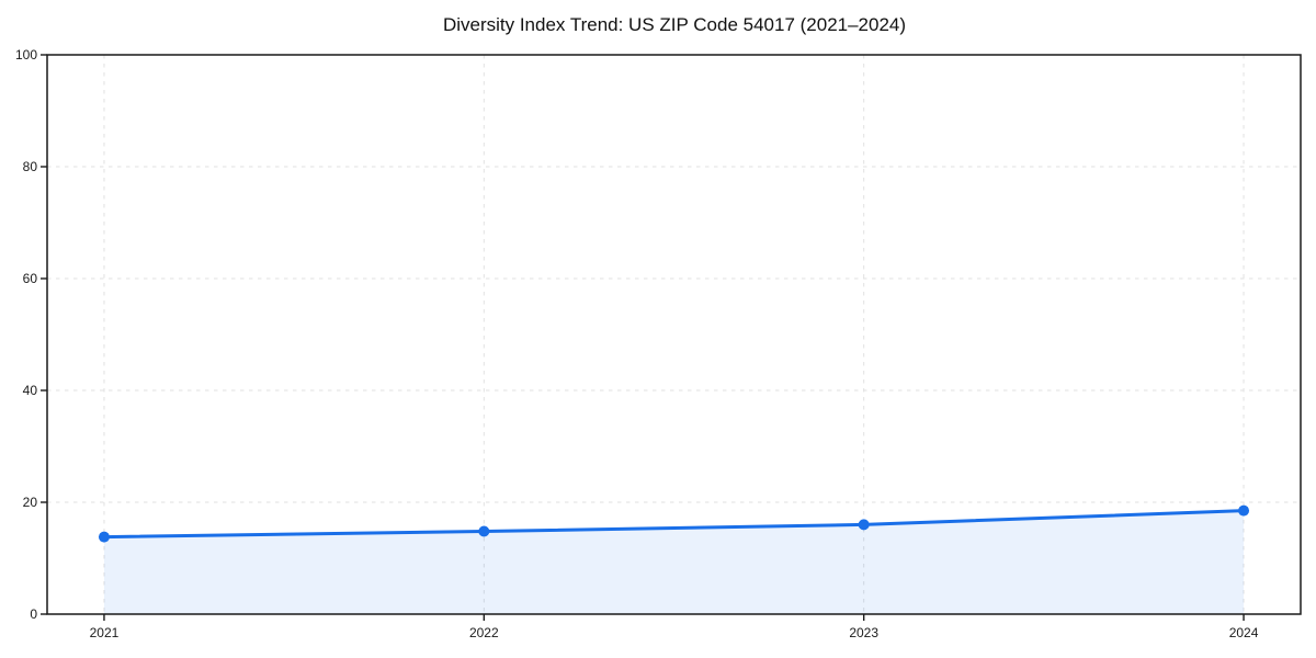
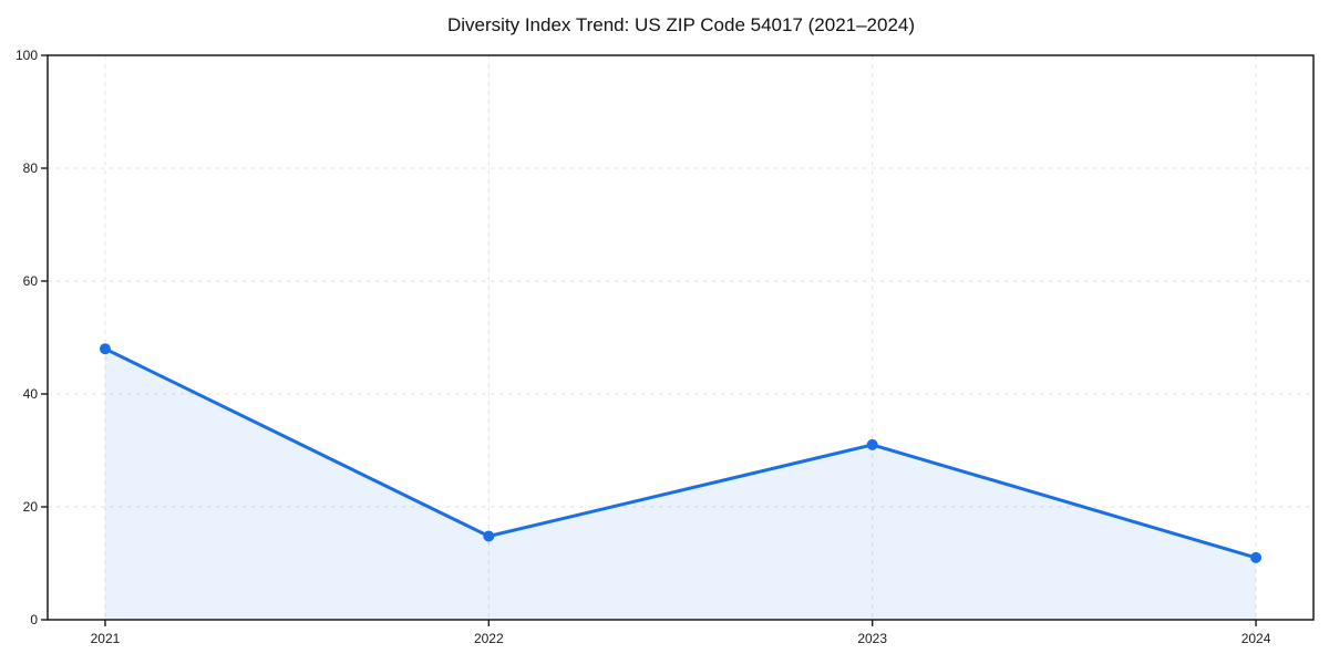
2021: 14 -> 48
2023: 16 -> 31
2024: 18 -> 11
